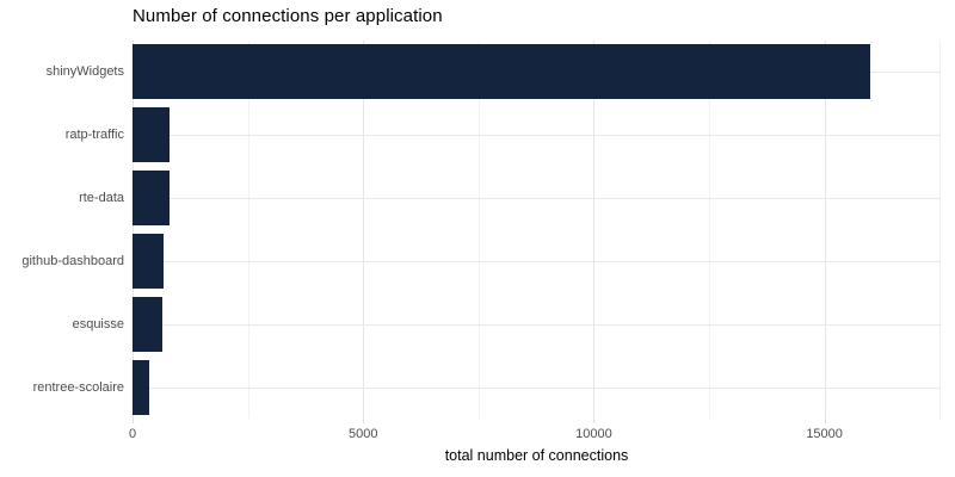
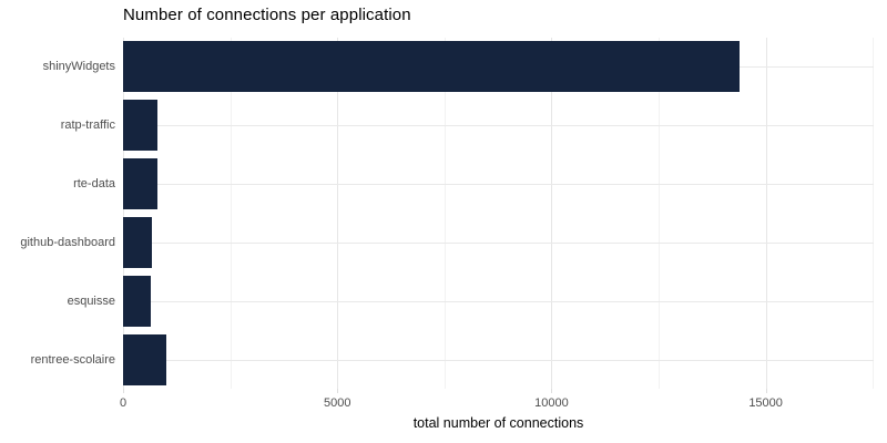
shinyWidgets: 16000 -> 14400
rentree-scolaire: 400 -> 1000
